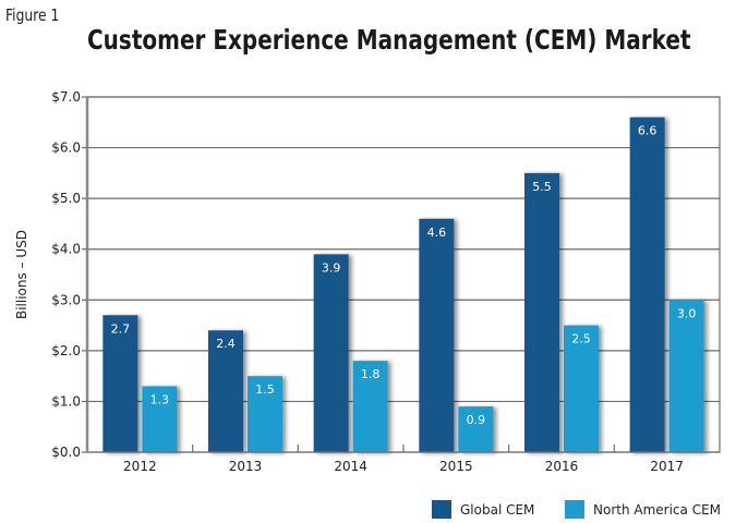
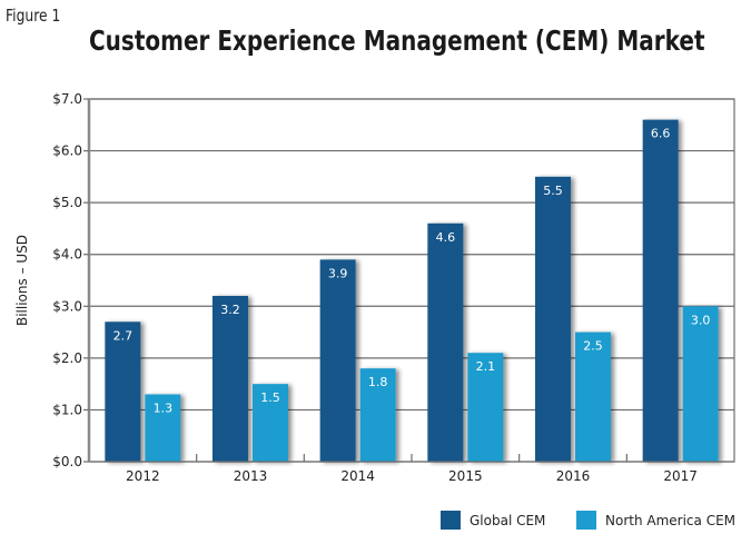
Global CEM/2013: 2.4 -> 3.2
North America CEM/2015: 0.9 -> 2.1
